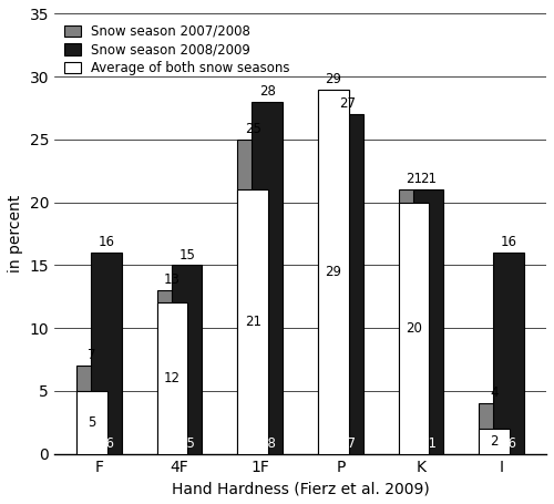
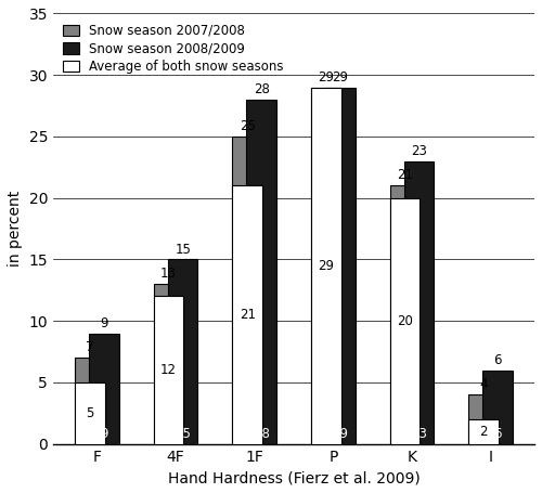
Snow season 2008/2009/F: 16 -> 9
Snow season 2008/2009/P: 27 -> 29
Snow season 2008/2009/K: 21 -> 23
Snow season 2008/2009/I: 16 -> 6
